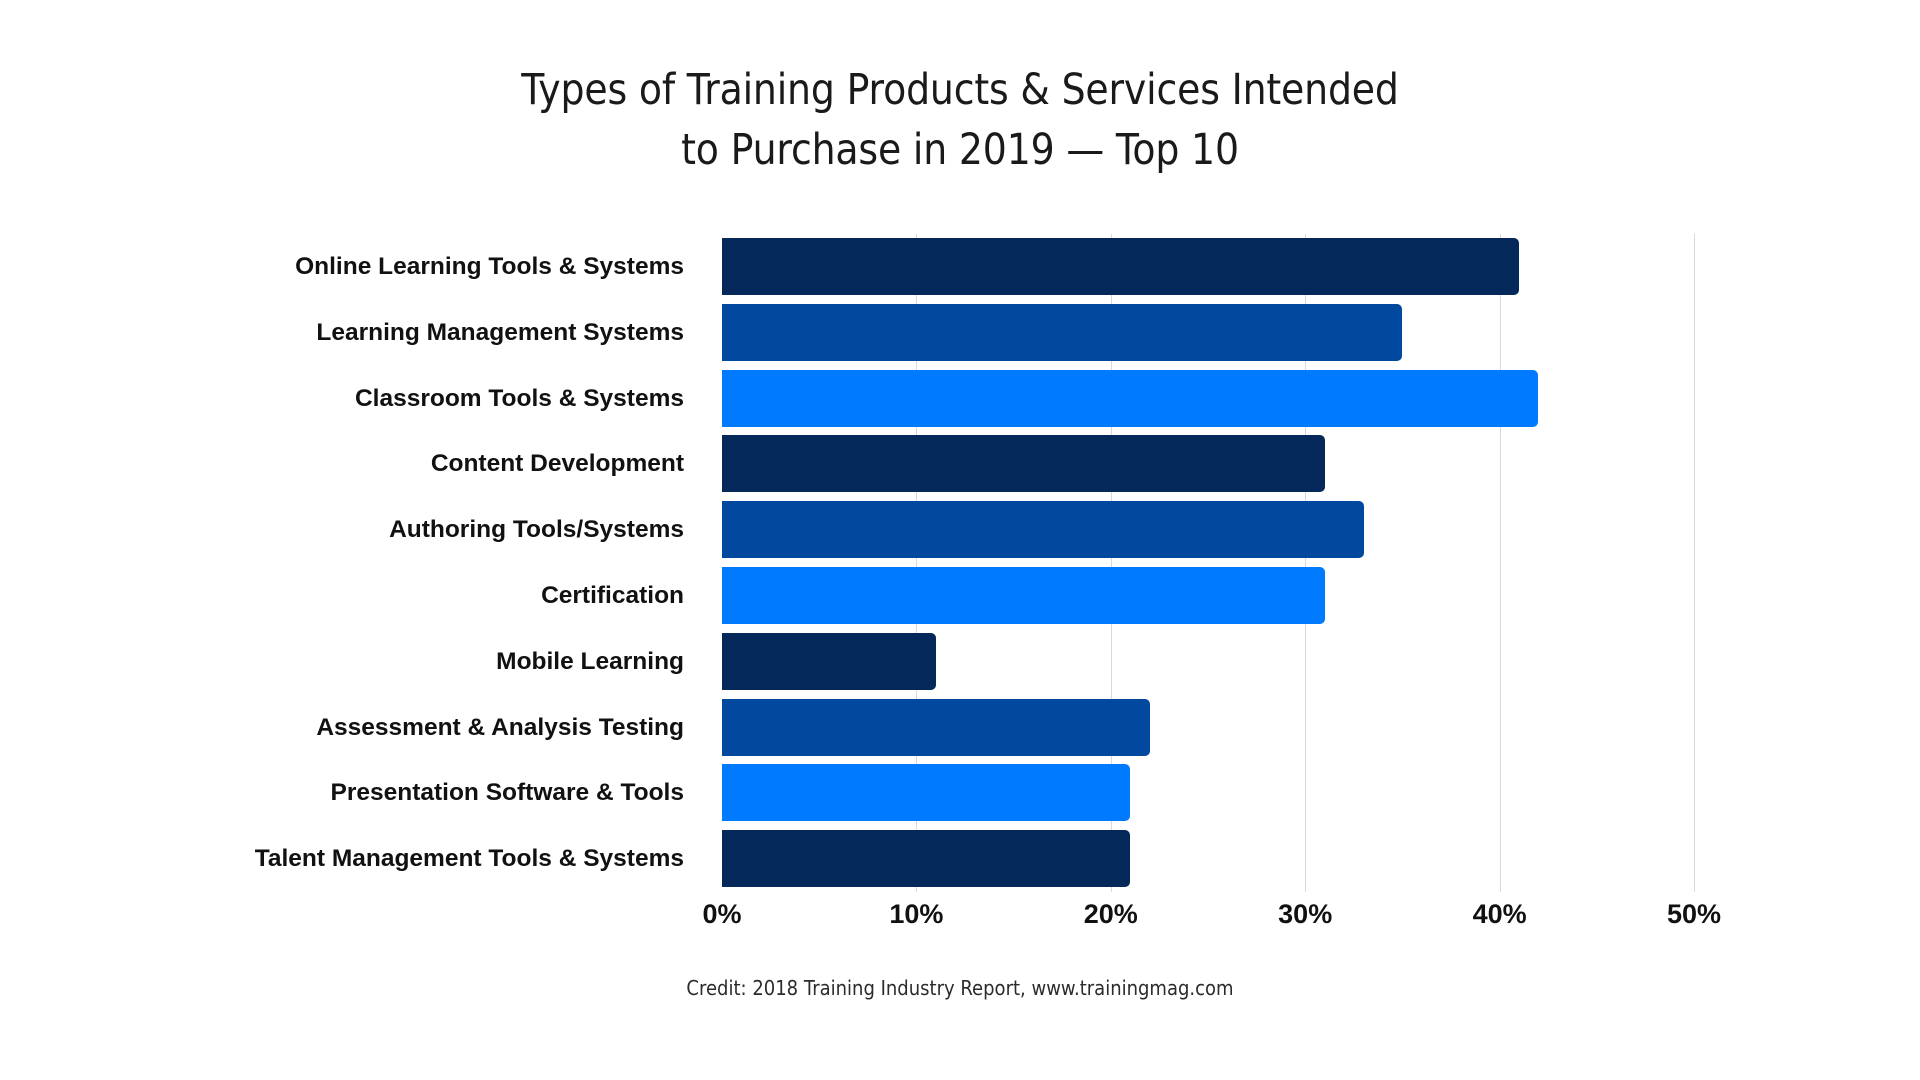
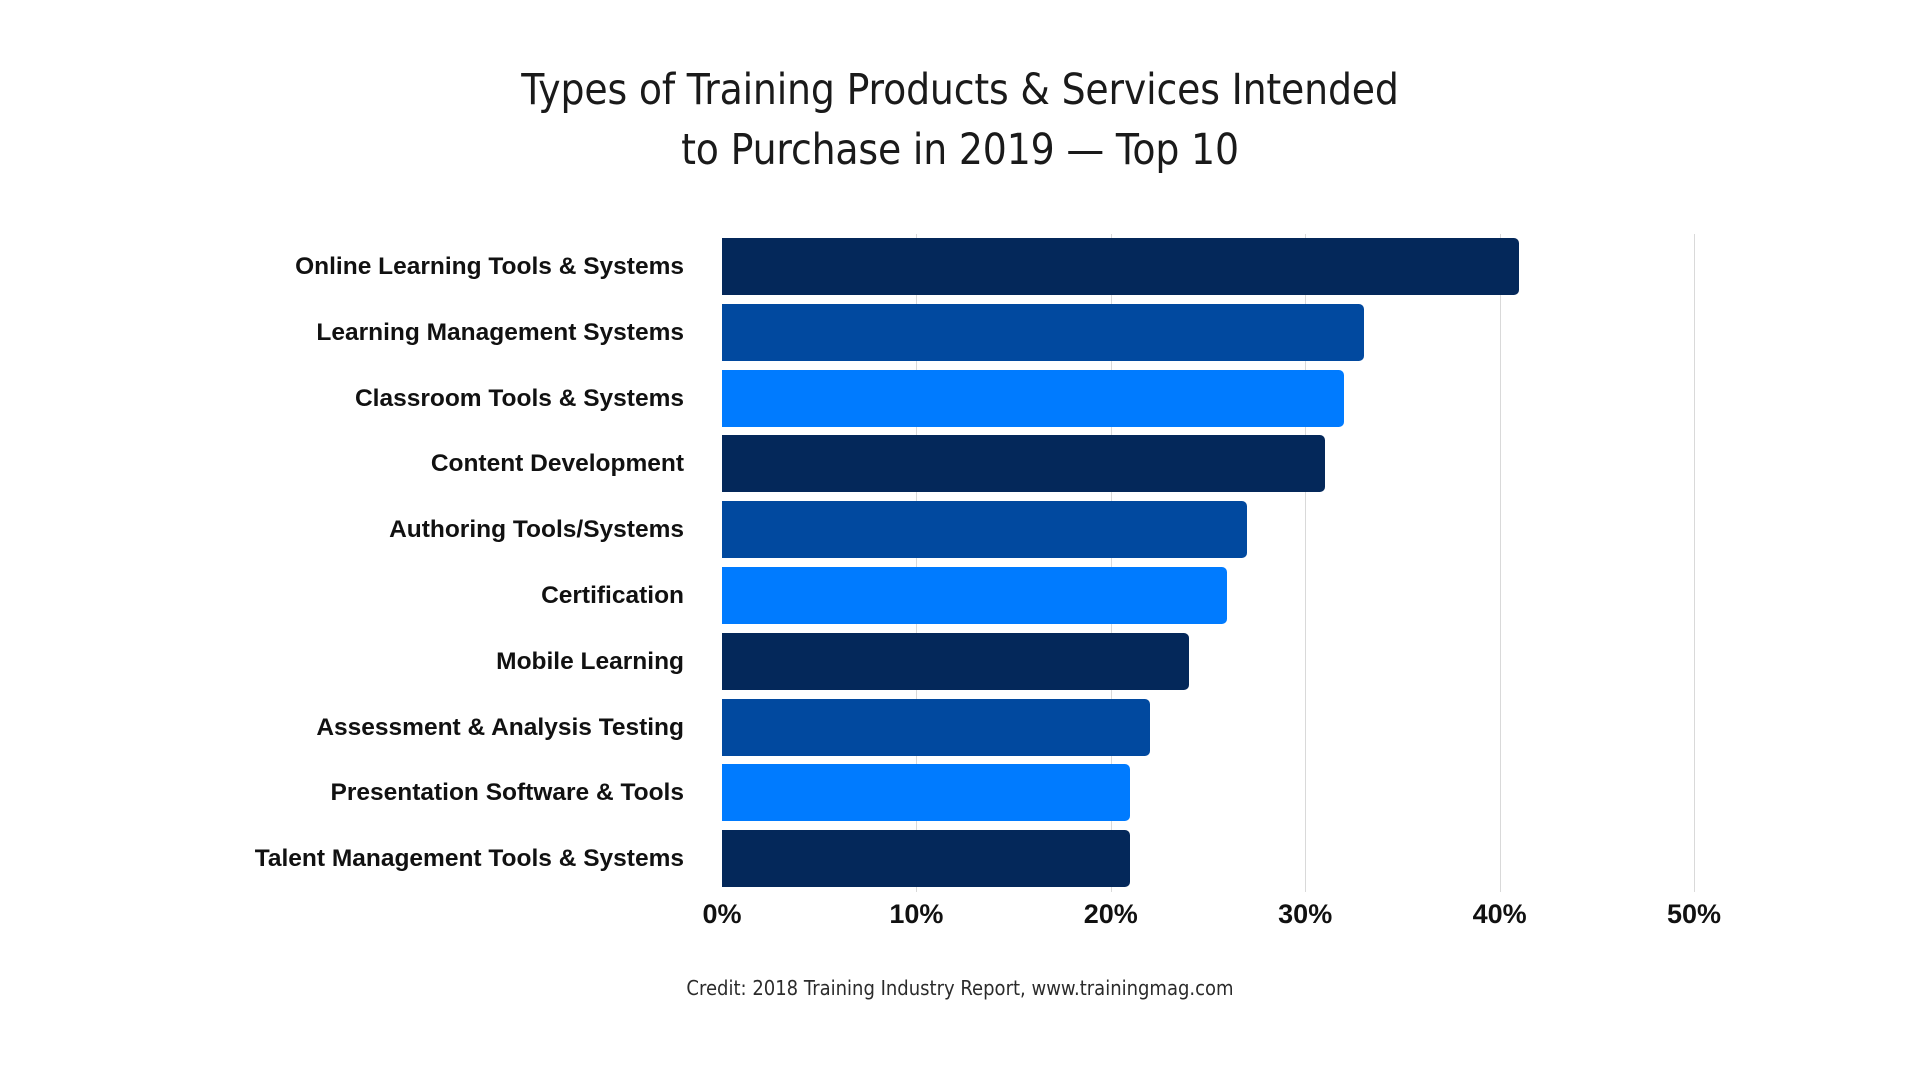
Learning Management Systems: 35% -> 33%
Classroom Tools & Systems: 42% -> 32%
Authoring Tools/Systems: 33% -> 27%
Certification: 31% -> 26%
Mobile Learning: 11% -> 24%
